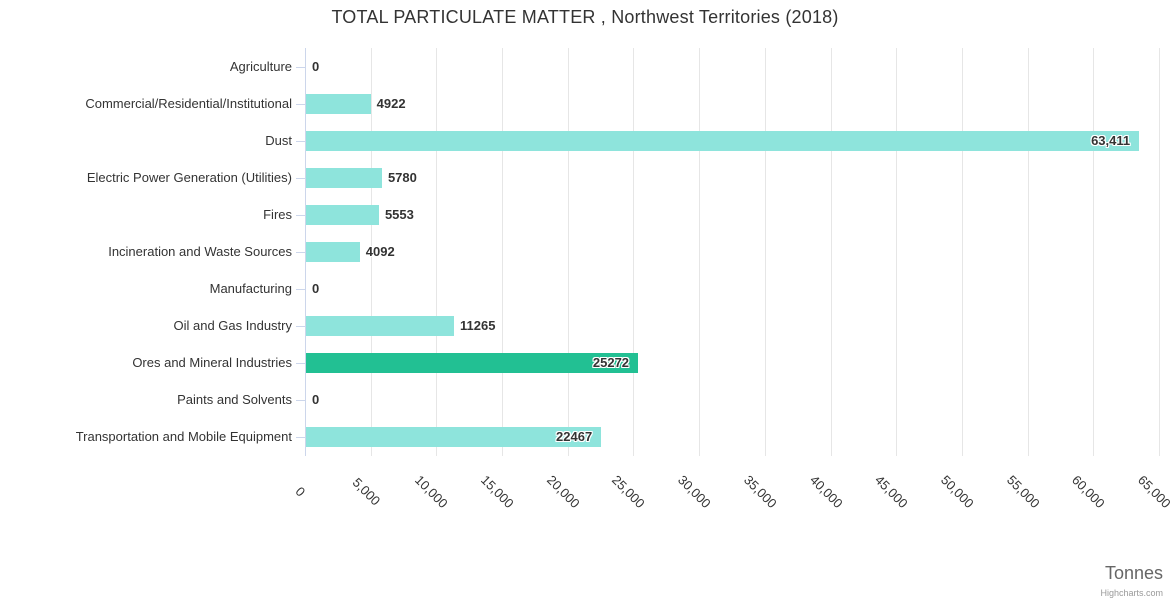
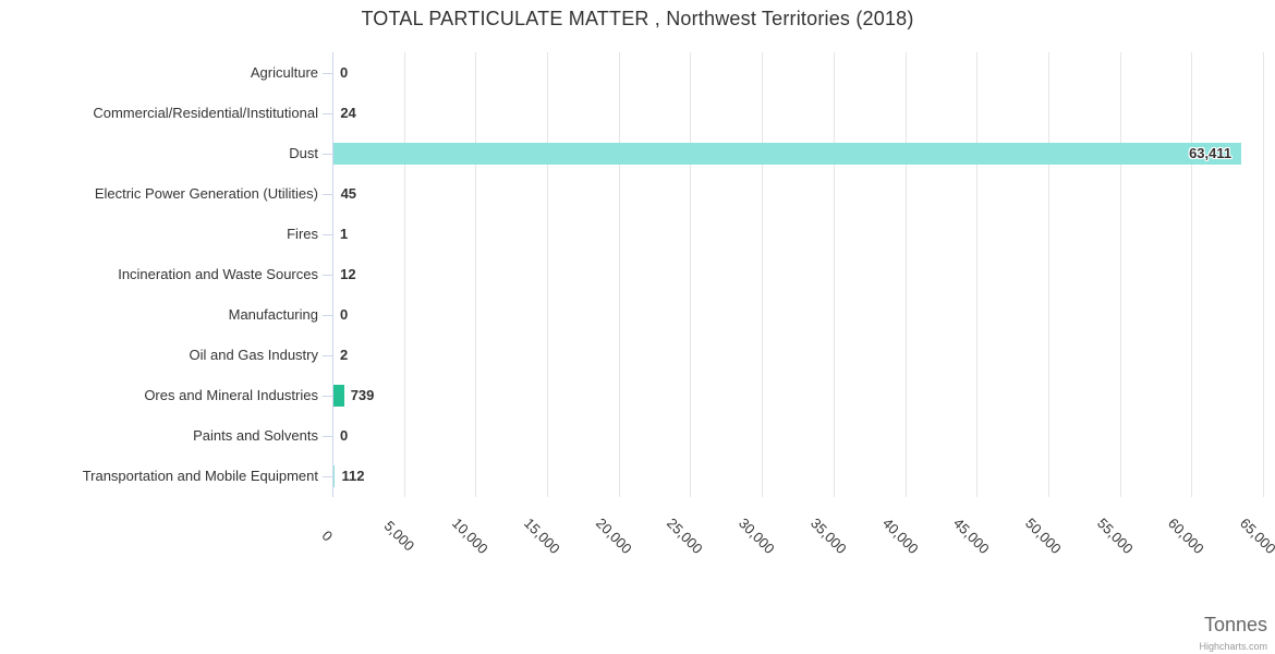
Commercial/Residential/Institutional: 4922 -> 24
Electric Power Generation (Utilities): 5780 -> 45
Fires: 5553 -> 1
Incineration and Waste Sources: 4092 -> 12
Oil and Gas Industry: 11265 -> 2
Ores and Mineral Industries: 25272 -> 739
Transportation and Mobile Equipment: 22467 -> 112
